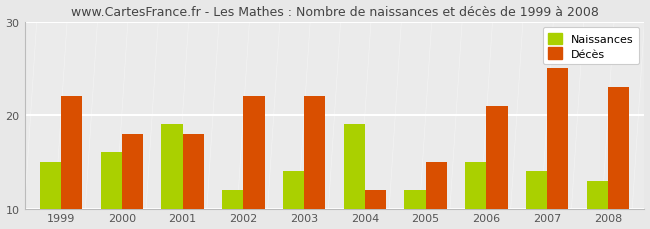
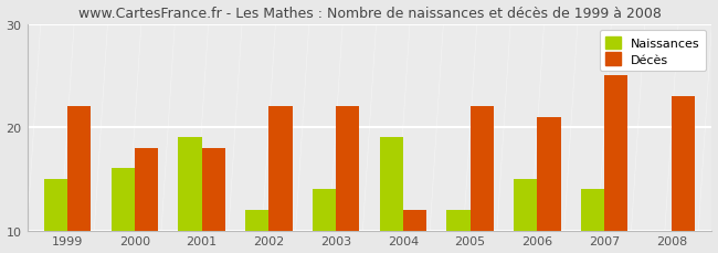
Décès/2005: 15 -> 22
Naissances/2008: 13 -> 10
